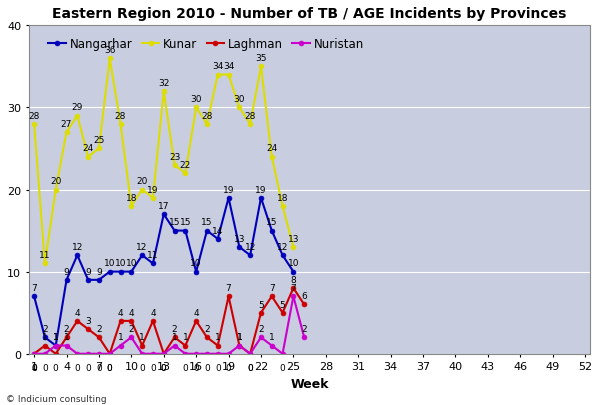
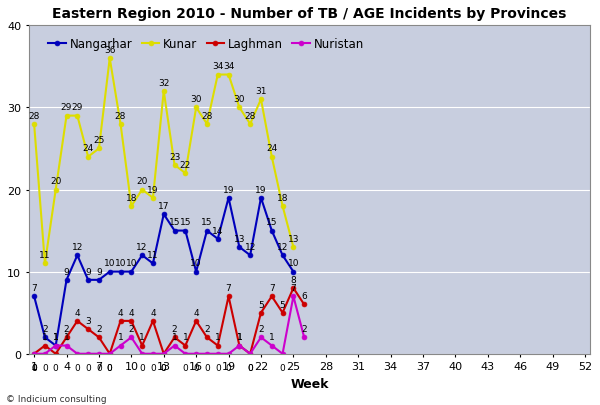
Kunar/4: 27 -> 29
Kunar/22: 35 -> 31
